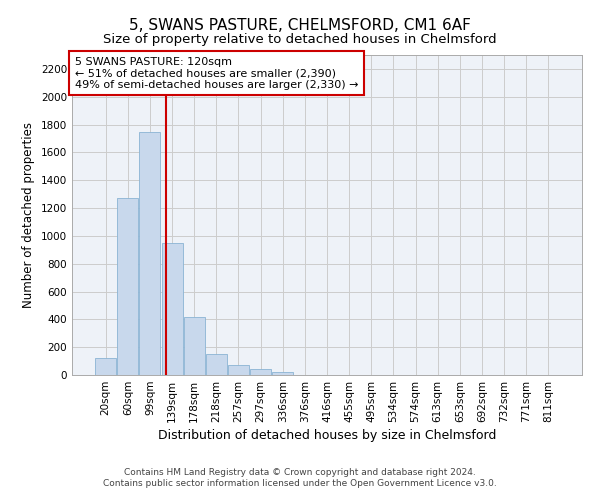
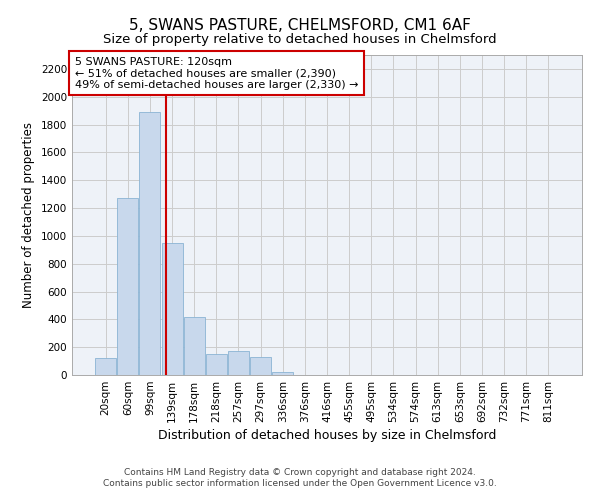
99sqm: 1750 -> 1890
257sqm: 80 -> 170
297sqm: 40 -> 130
